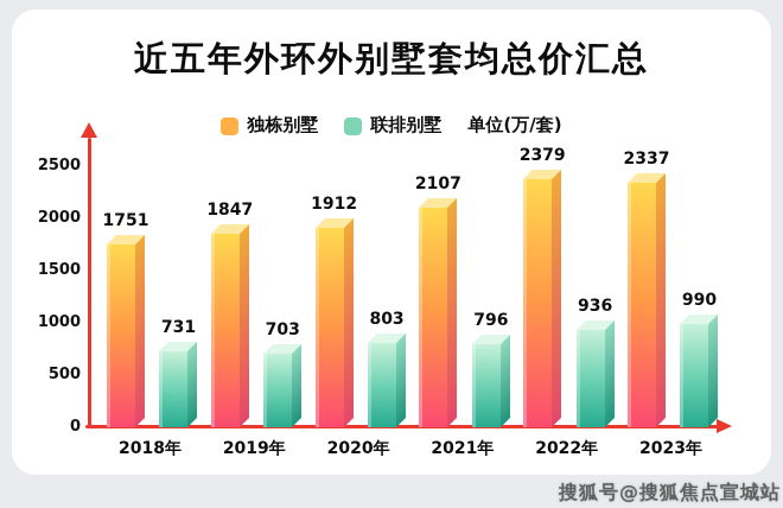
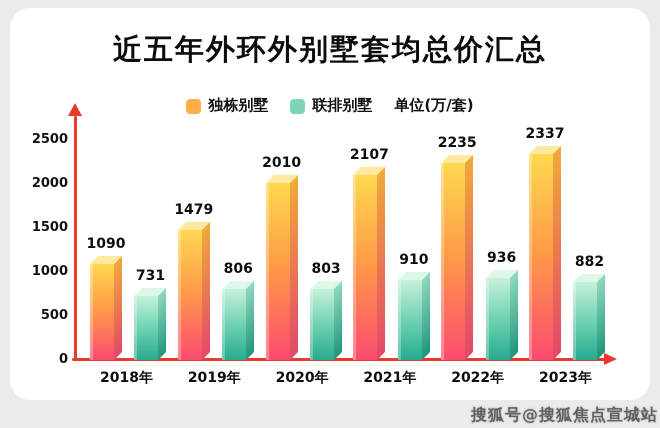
独栋别墅/2018年: 1751 -> 1090
独栋别墅/2019年: 1847 -> 1479
联排别墅/2019年: 703 -> 806
独栋别墅/2020年: 1912 -> 2010
联排别墅/2021年: 796 -> 910
独栋别墅/2022年: 2379 -> 2235
联排别墅/2023年: 990 -> 882
